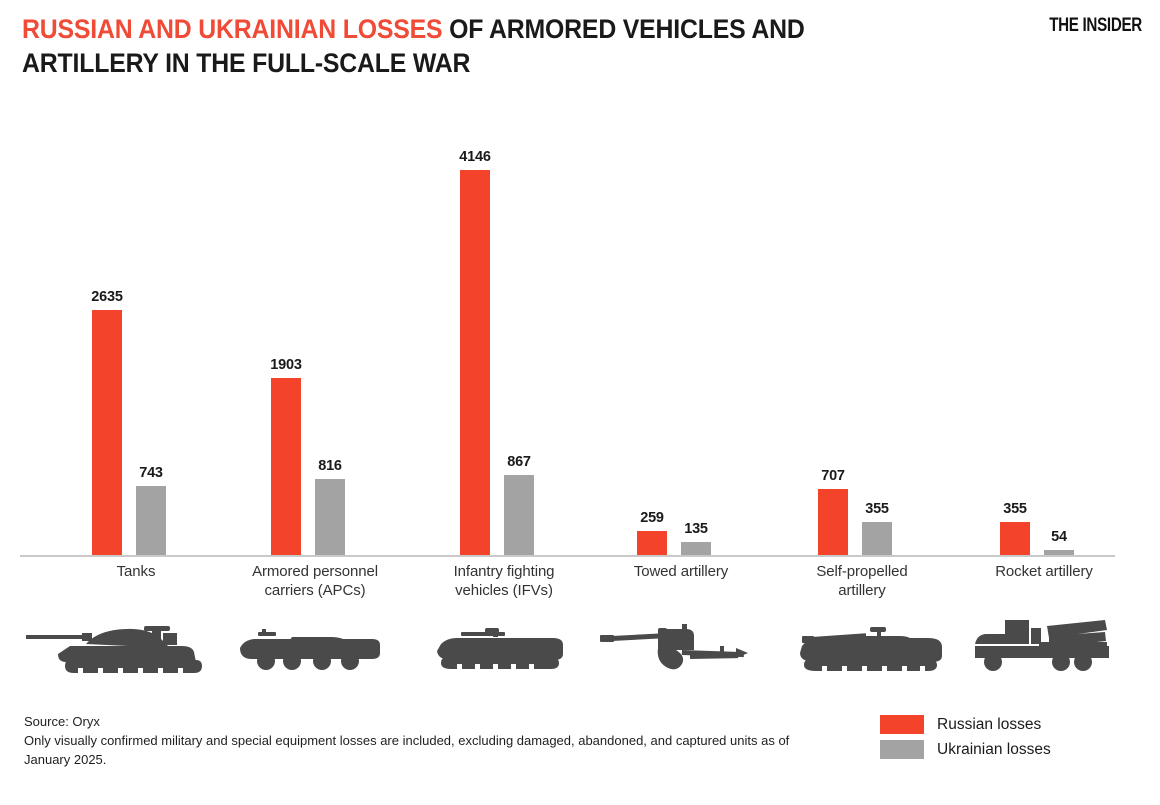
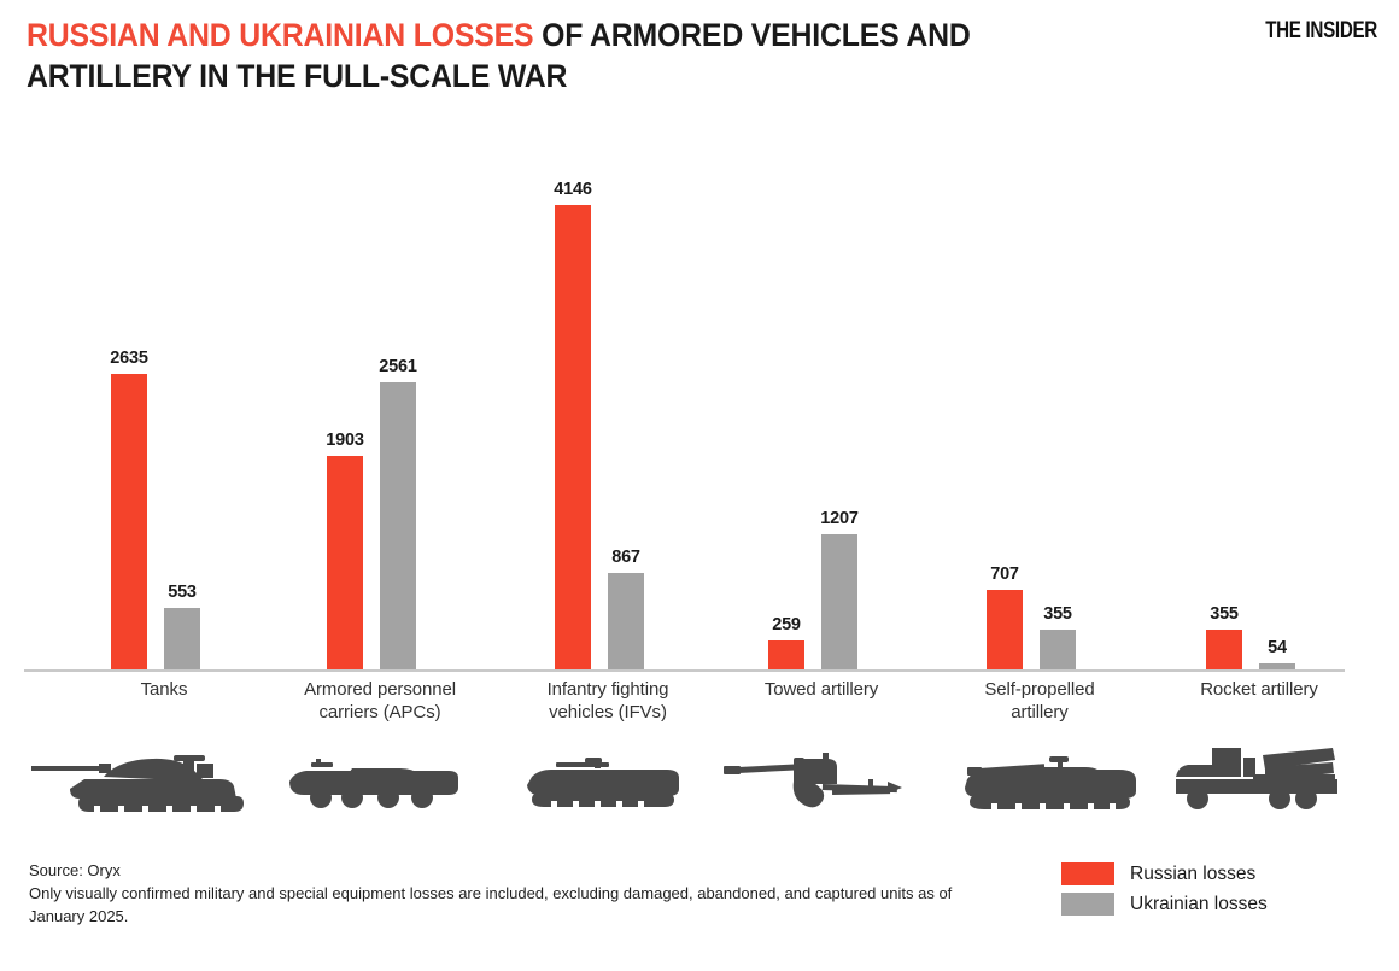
Ukrainian losses/Tanks: 743 -> 553
Ukrainian losses/Armored personnel carriers (APCs): 816 -> 2561
Ukrainian losses/Towed artillery: 135 -> 1207
